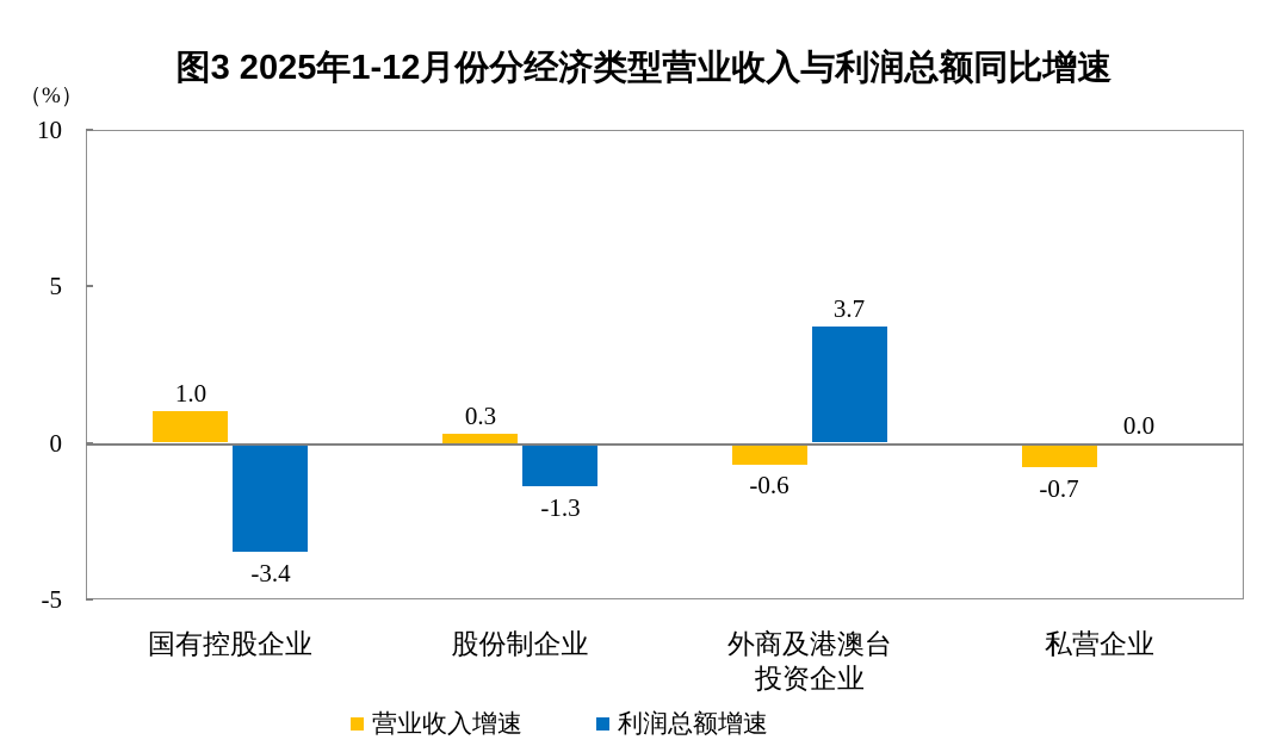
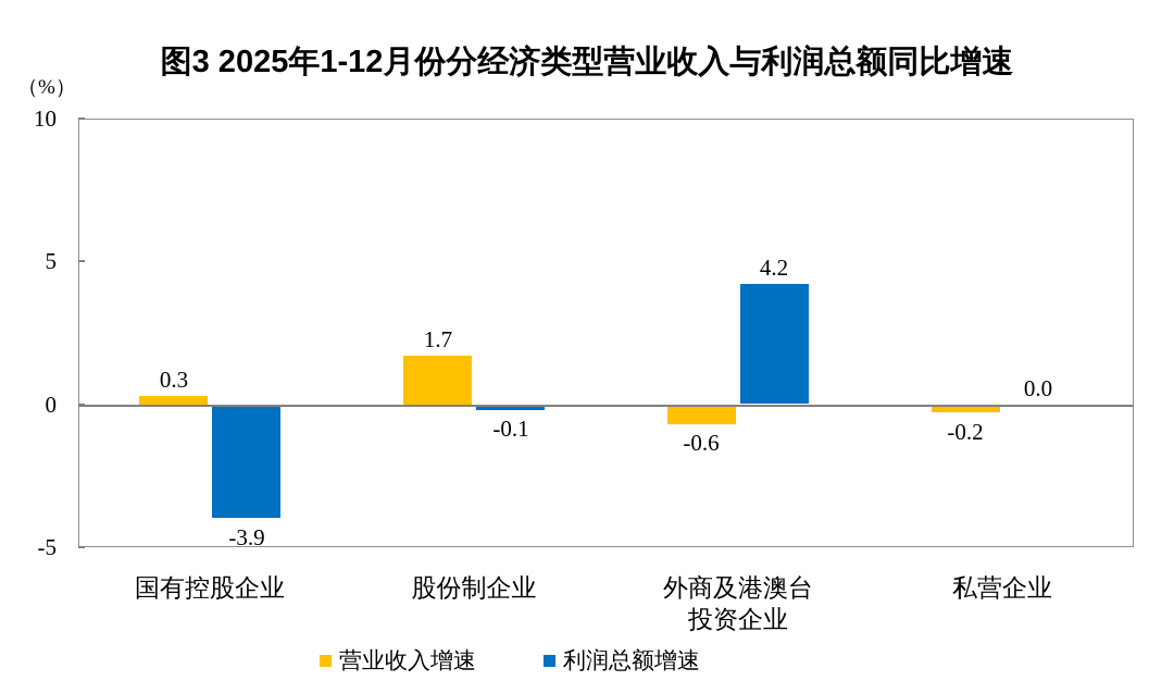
营业收入增速/国有控股企业: 1.0 -> 0.3
利润总额增速/国有控股企业: -3.4 -> -3.9
营业收入增速/股份制企业: 0.3 -> 1.7
利润总额增速/股份制企业: -1.3 -> -0.1
利润总额增速/外商及港澳台 投资企业: 3.7 -> 4.2
营业收入增速/私营企业: -0.7 -> -0.2
